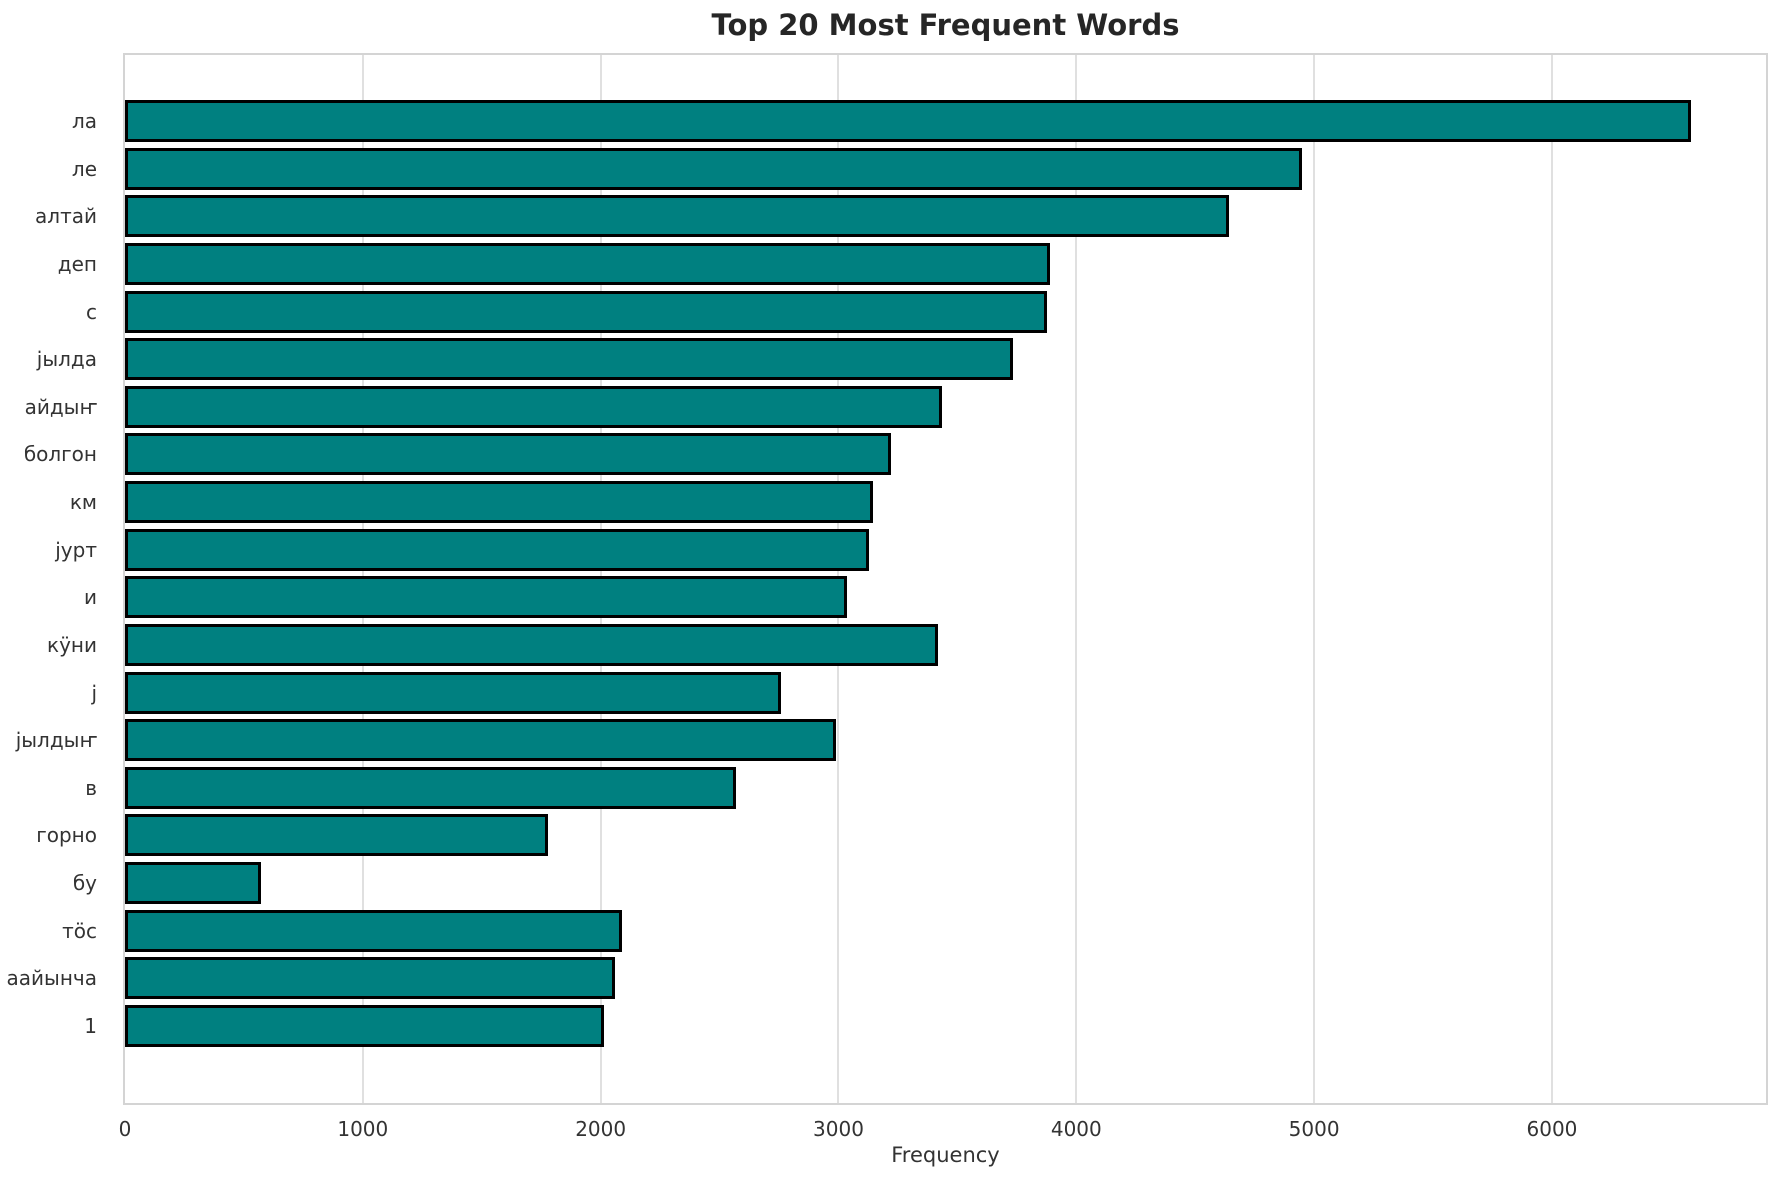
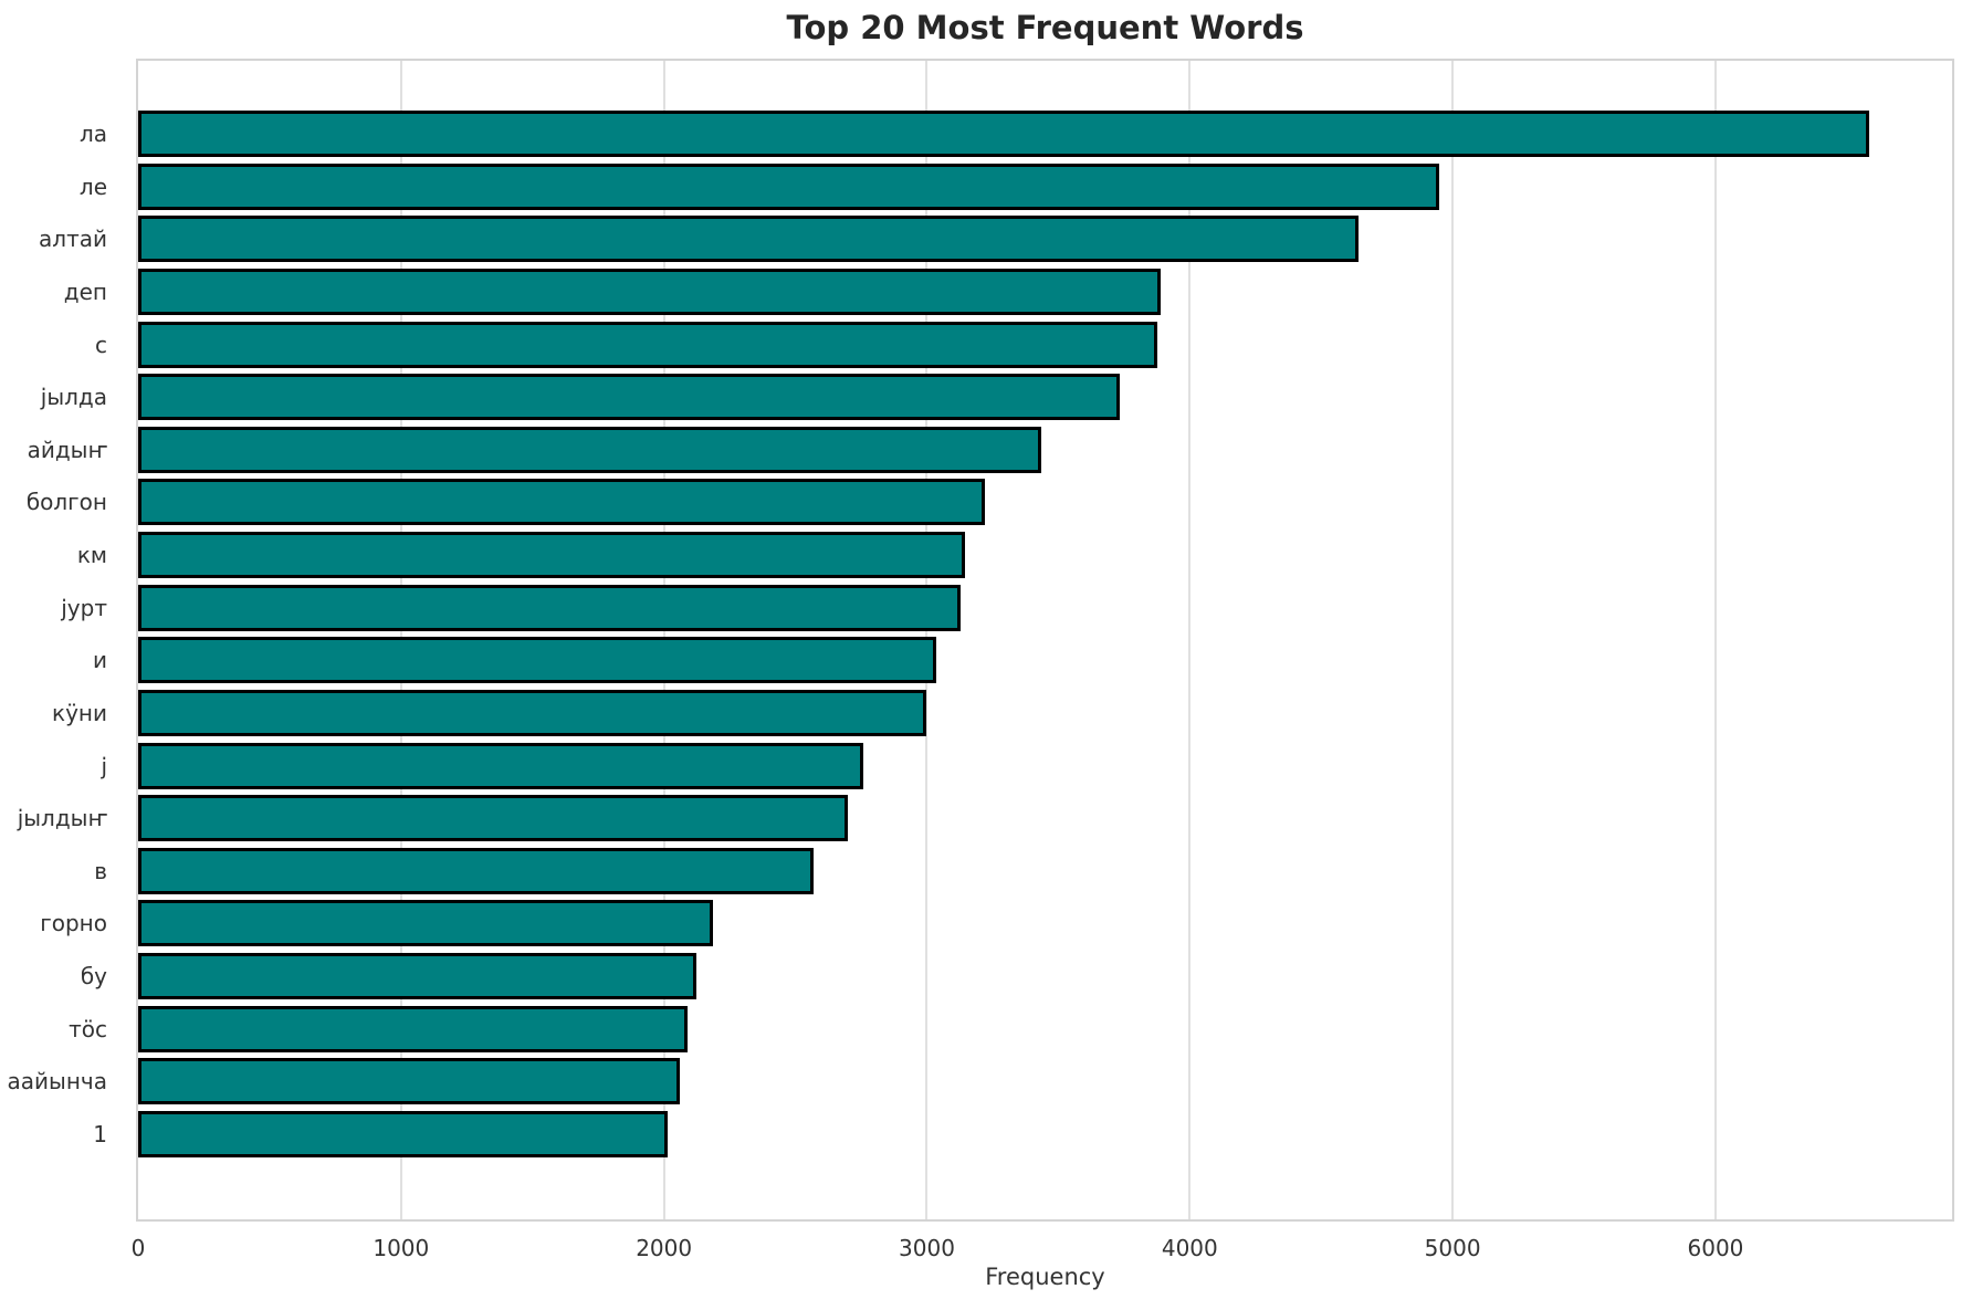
кӱни: 3420 -> 3000
јылдыҥ: 2990 -> 2700
горно: 1780 -> 2180
бу: 570 -> 2120
